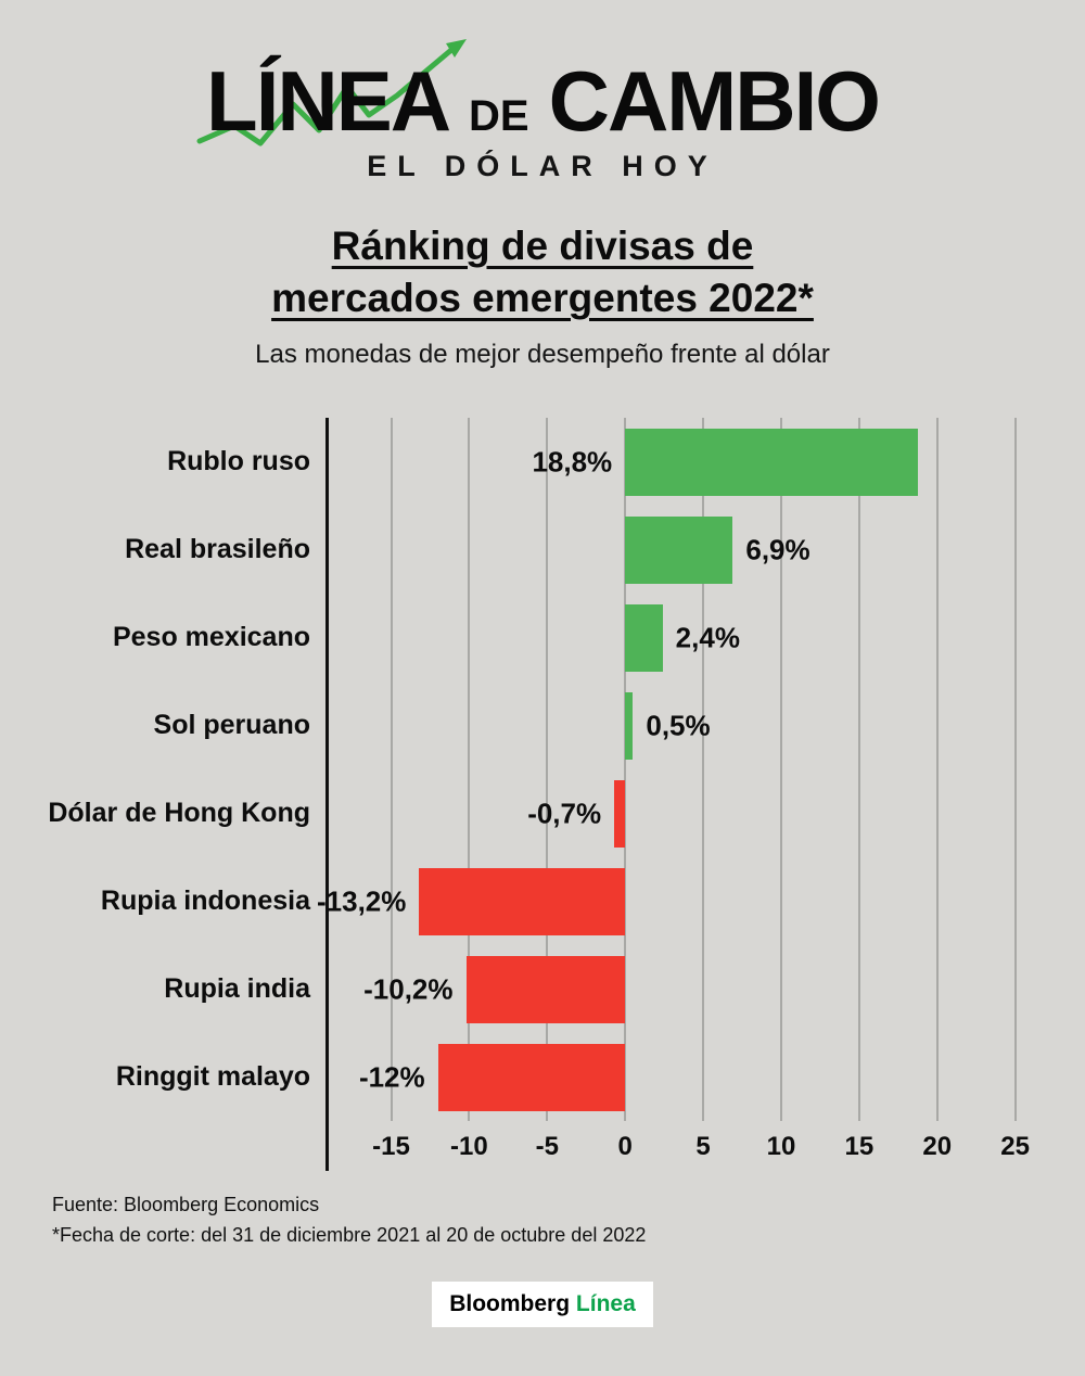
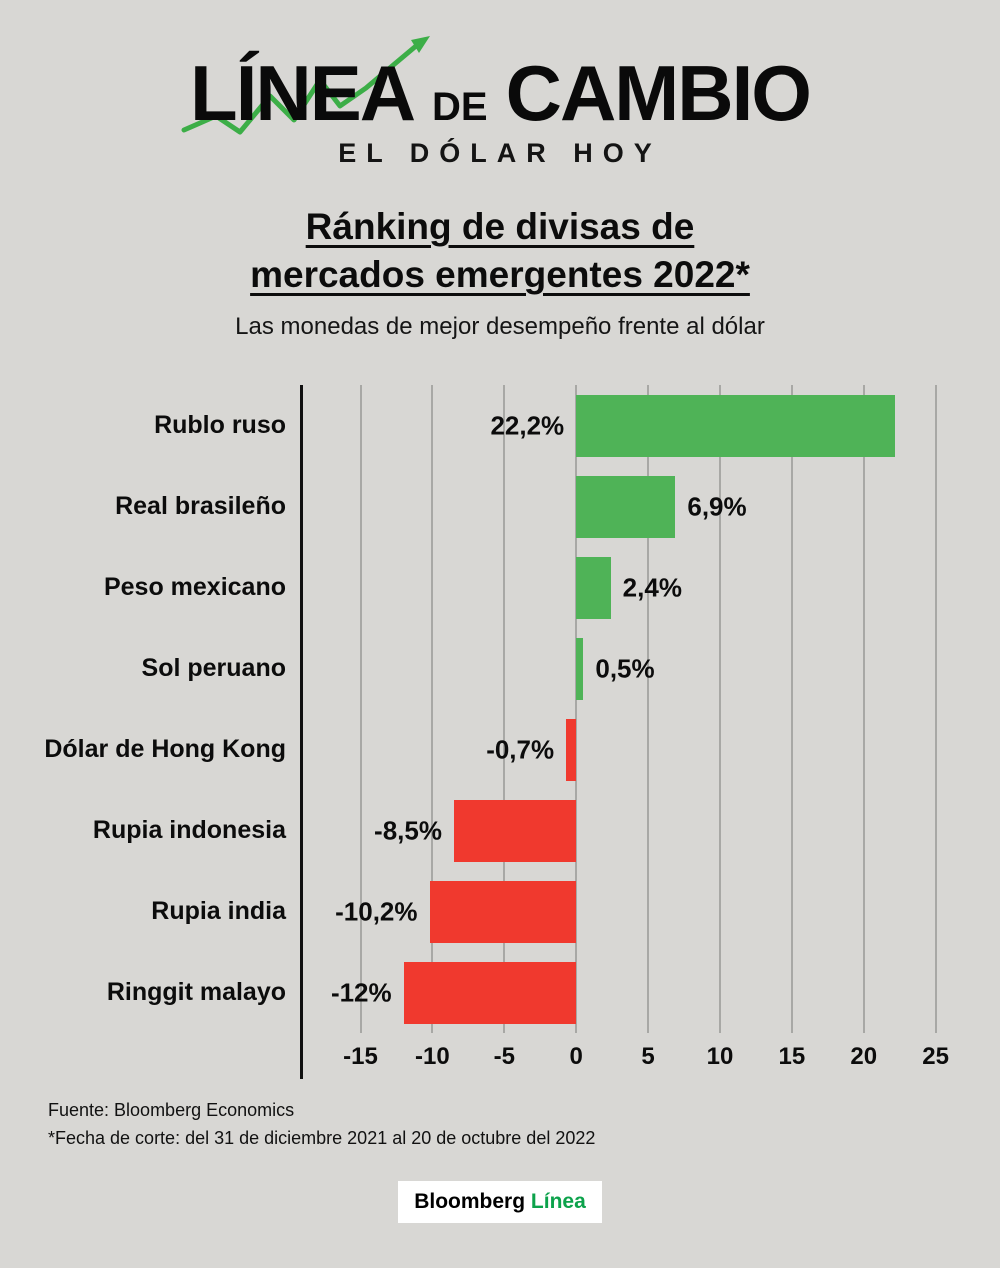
Rublo ruso: 18,8% -> 22,2%
Rupia indonesia: -13,2% -> -8,5%
